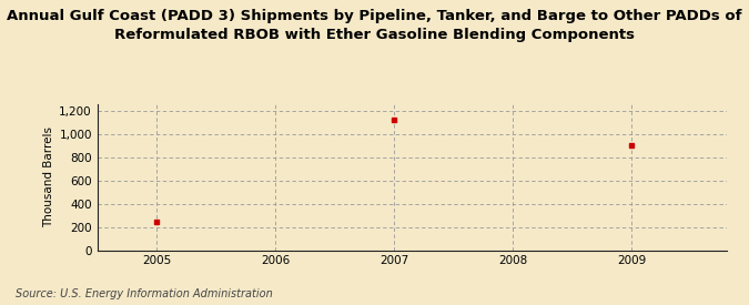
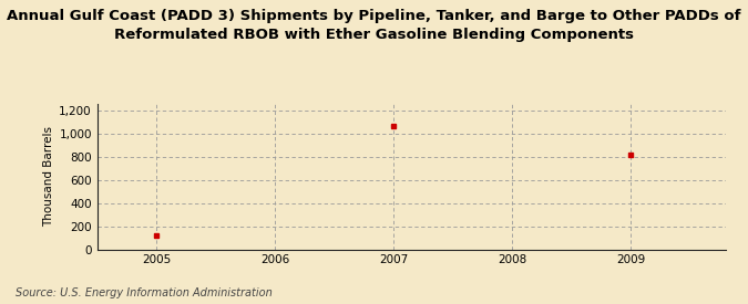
2005: 240 -> 120
2007: 1,120 -> 1,060
2009: 900 -> 820
